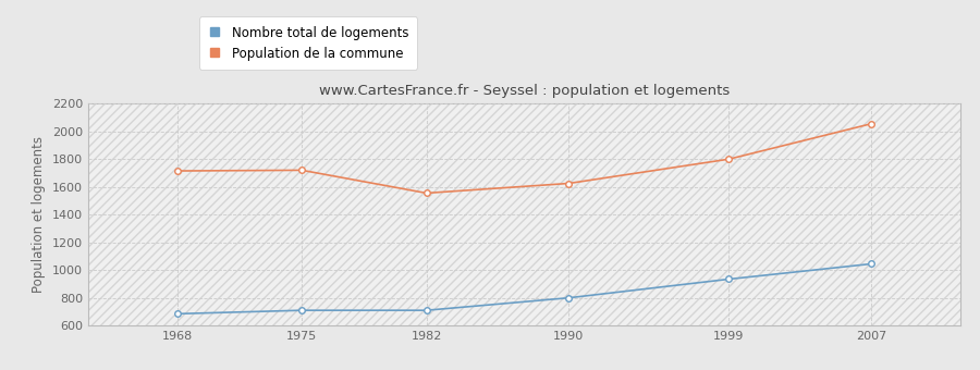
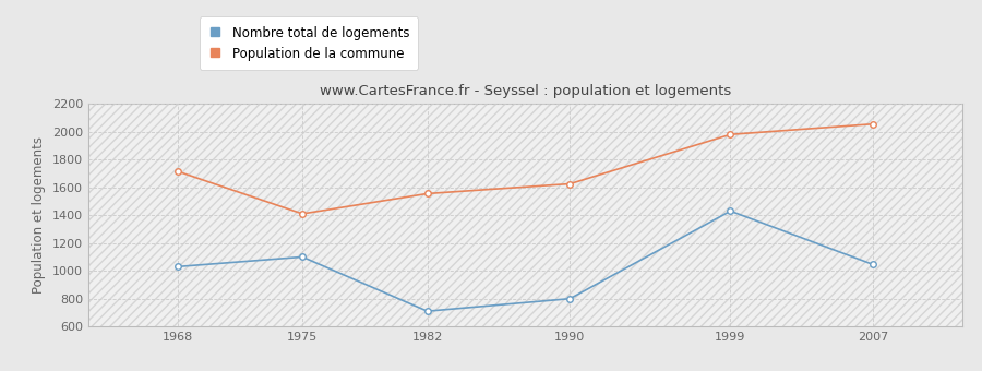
Nombre total de logements/1968: 680 -> 1030
Nombre total de logements/1975: 710 -> 1100
Population de la commune/1975: 1720 -> 1410
Nombre total de logements/1999: 940 -> 1430
Population de la commune/1999: 1800 -> 1980
